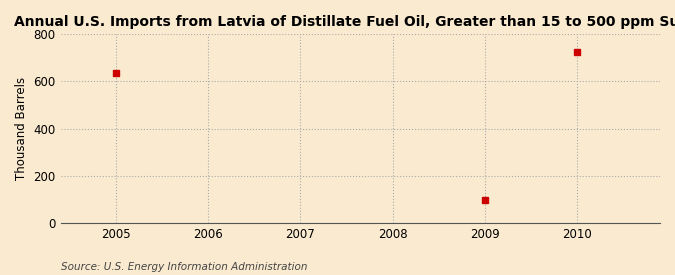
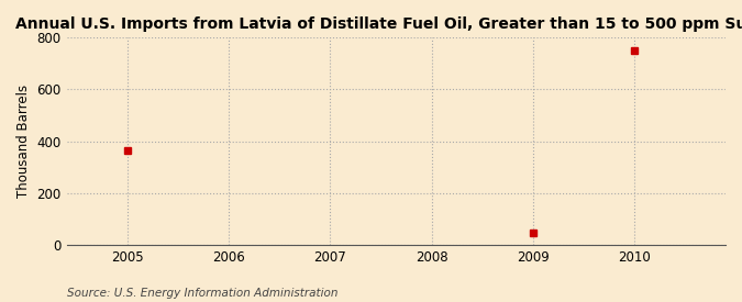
2005: 635 -> 365
2009: 95 -> 45
2010: 725 -> 750
